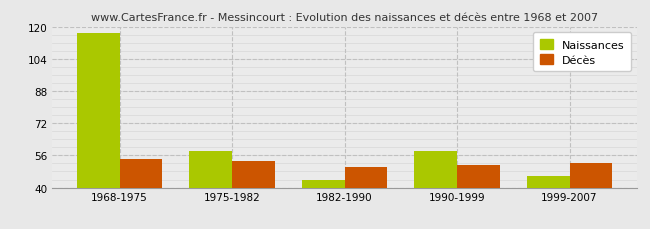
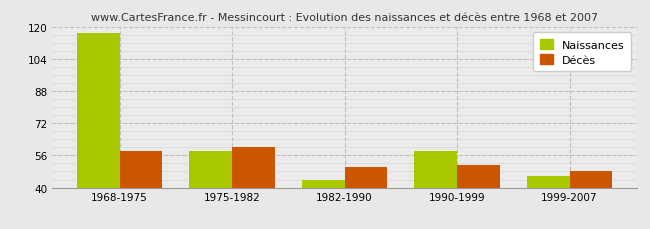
Décès/1968-1975: 54 -> 58
Décès/1975-1982: 53 -> 60
Décès/1999-2007: 52 -> 48
